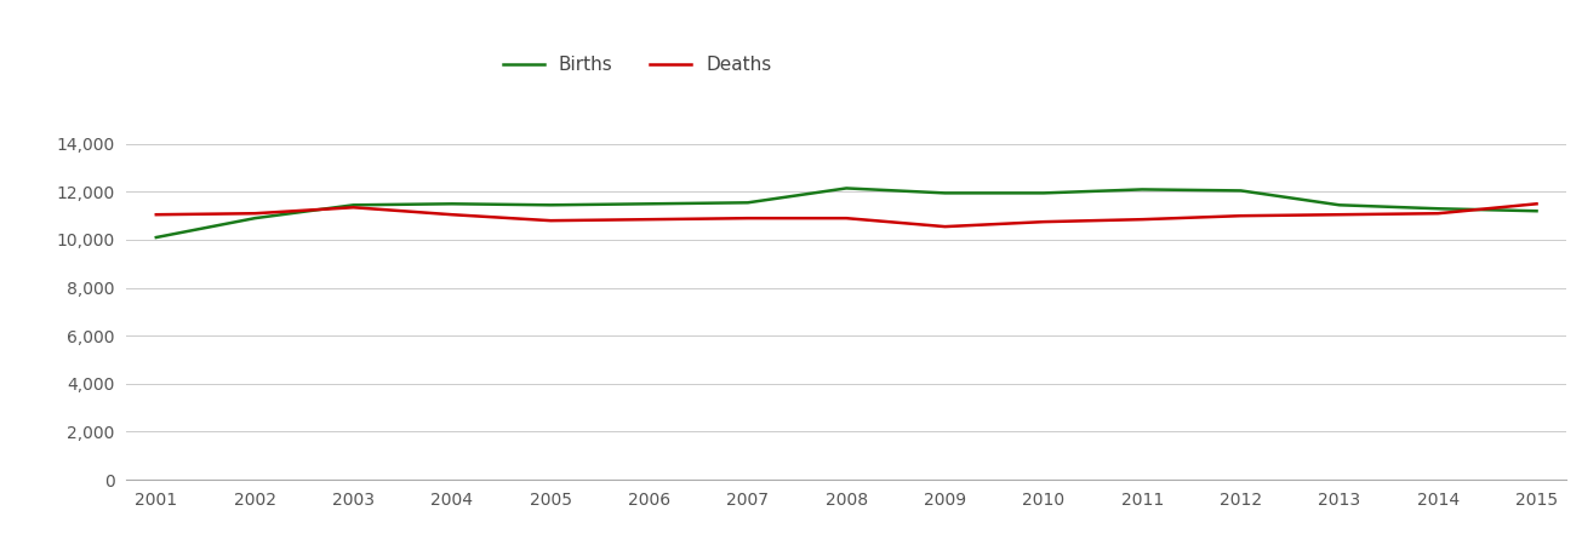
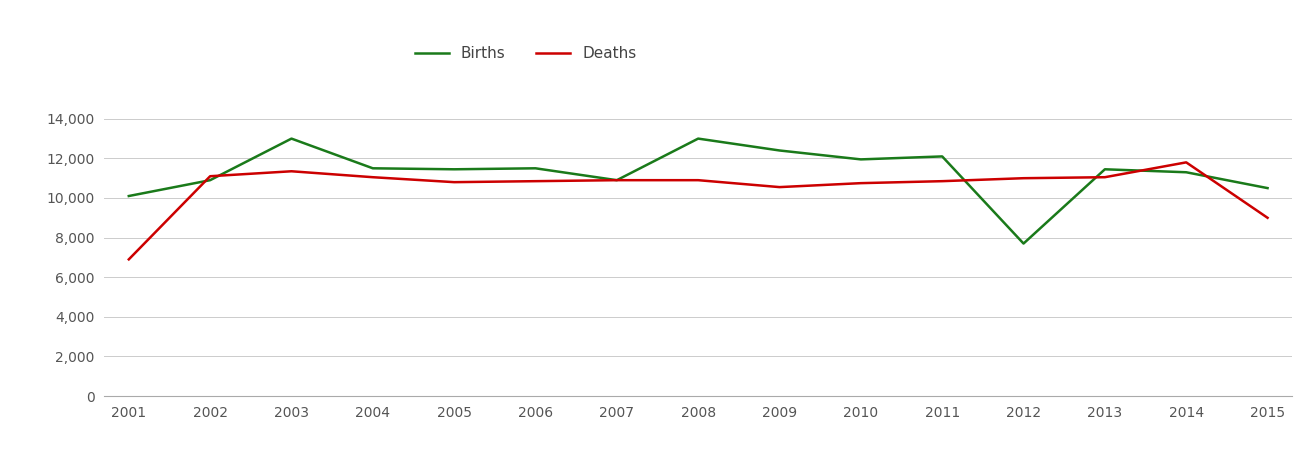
Deaths/2001: 11,000 -> 6,900
Births/2003: 11,400 -> 13,000
Births/2007: 11,600 -> 10,900
Births/2008: 12,200 -> 13,000
Births/2009: 12,000 -> 12,400
Births/2012: 12,000 -> 7,700
Deaths/2014: 11,100 -> 11,800
Births/2015: 11,200 -> 10,500
Deaths/2015: 11,500 -> 9,000
